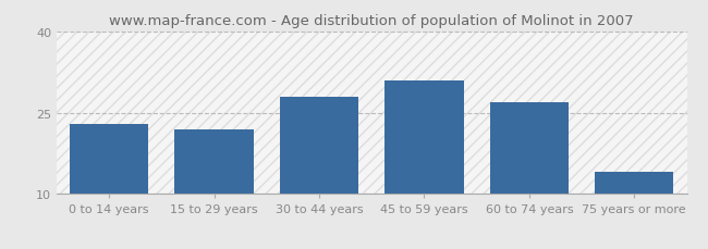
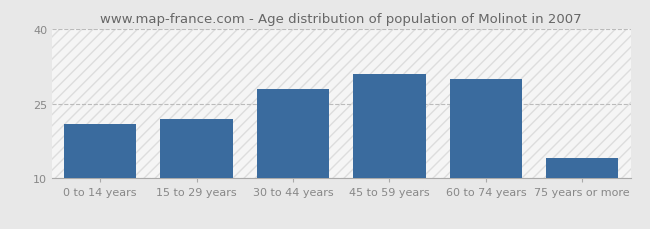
0 to 14 years: 23 -> 21
60 to 74 years: 27 -> 30
